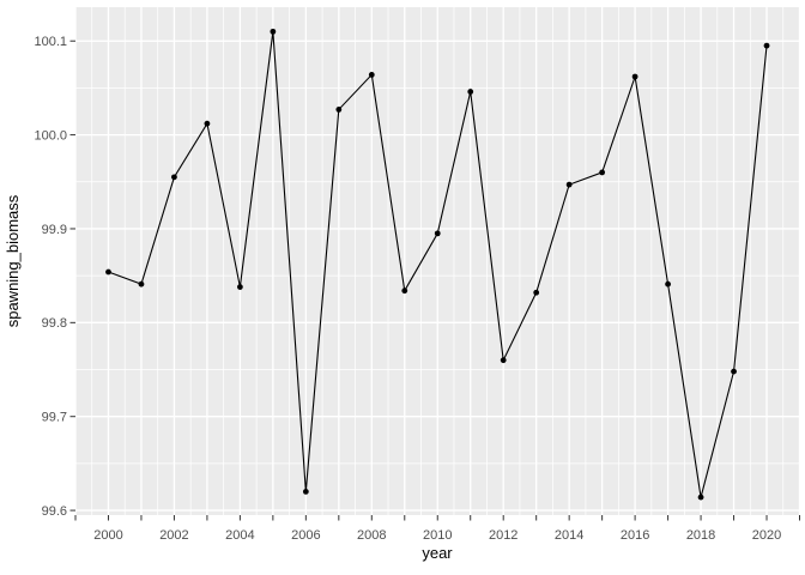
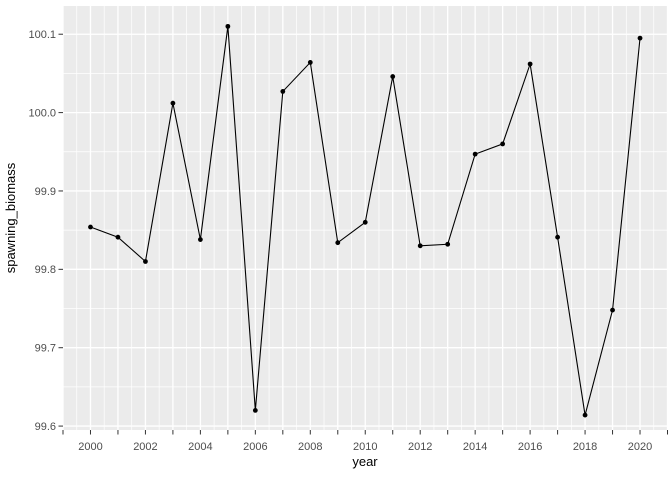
2002: 99.95 -> 99.81
2010: 99.89 -> 99.86
2012: 99.76 -> 99.83
